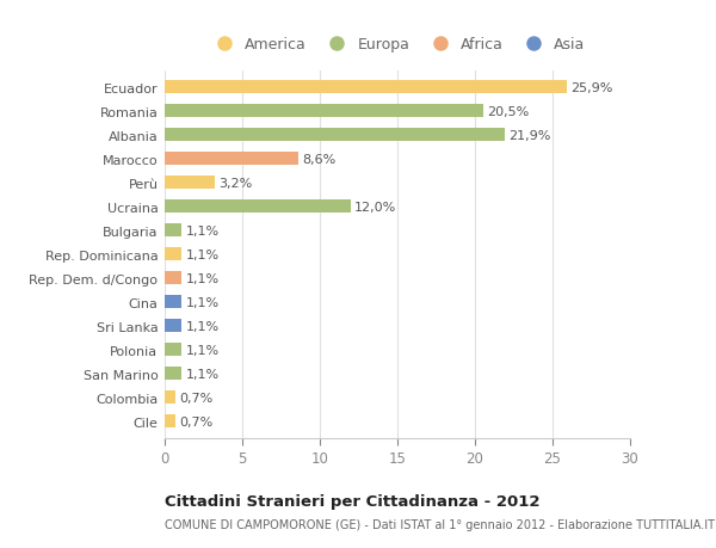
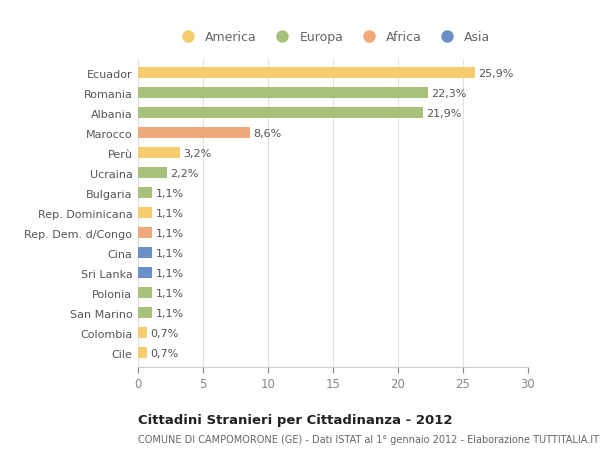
Romania: 20,5% -> 22,3%
Ucraina: 12,0% -> 2,2%
